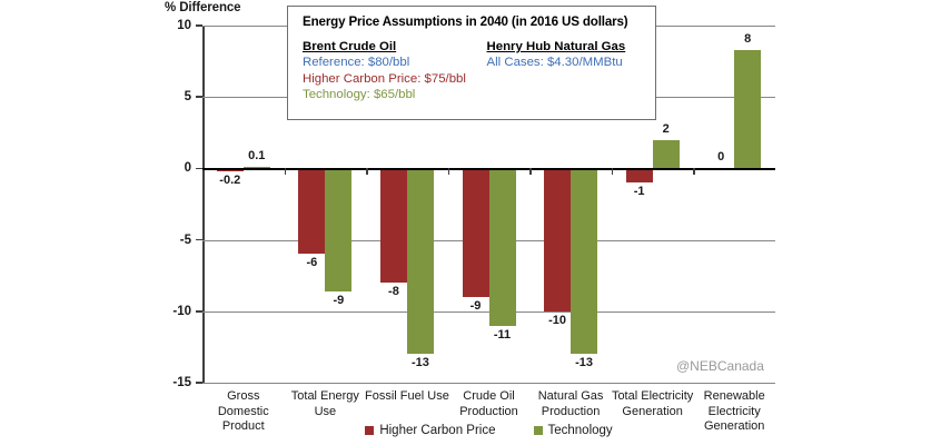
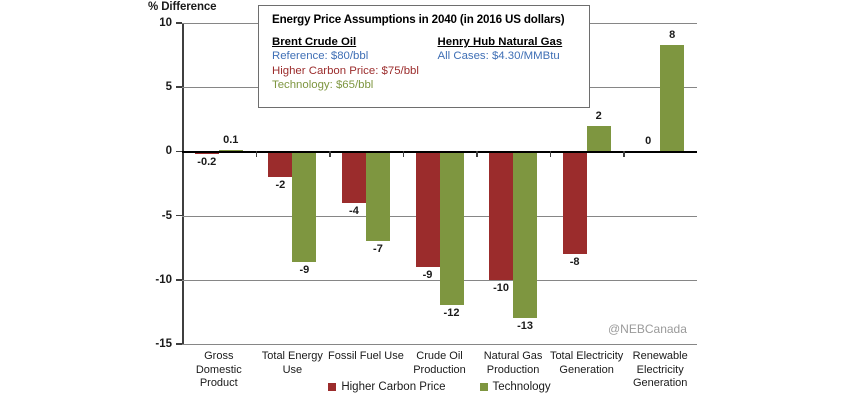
Higher Carbon Price/Total Energy Use: -6 -> -2
Higher Carbon Price/Fossil Fuel Use: -8 -> -4
Technology/Fossil Fuel Use: -13 -> -7
Technology/Crude Oil Production: -11 -> -12
Higher Carbon Price/Total Electricity Generation: -1 -> -8
